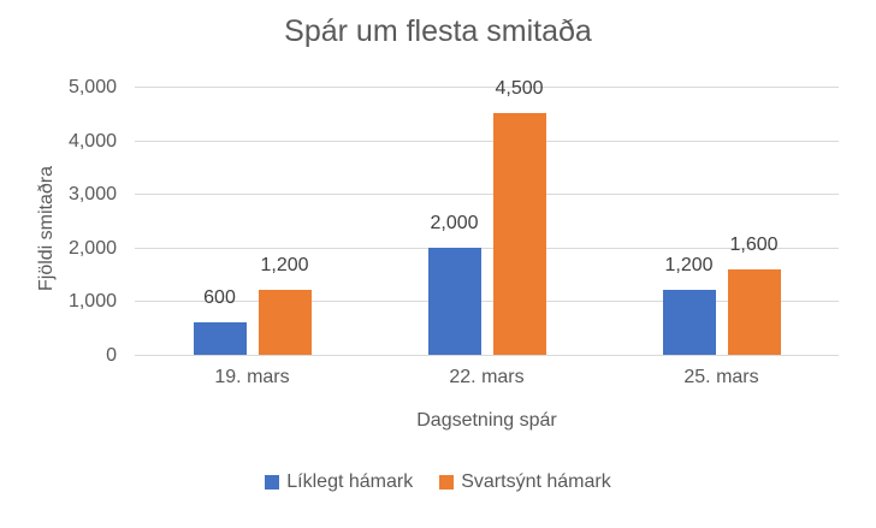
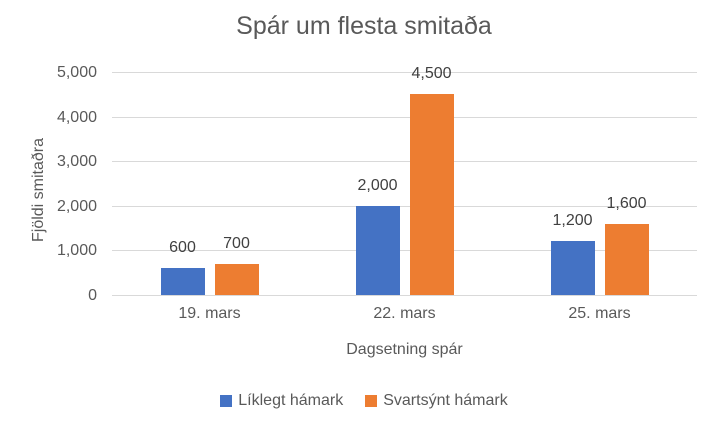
Svartsýnt hámark/19. mars: 1,200 -> 700
